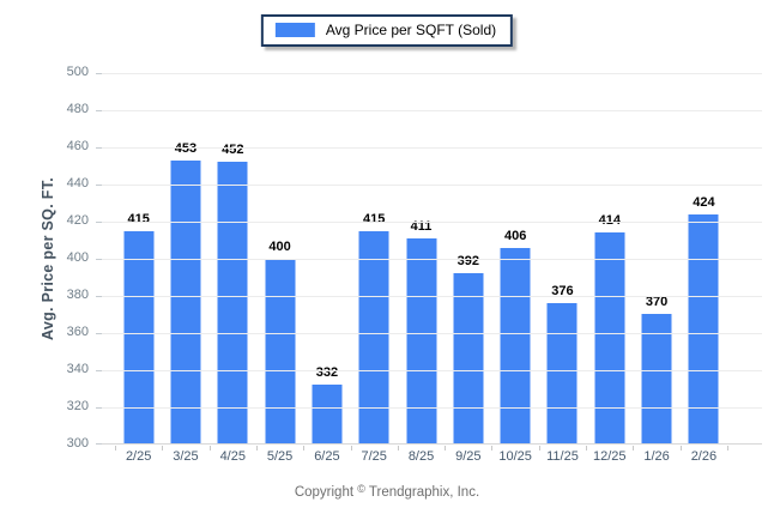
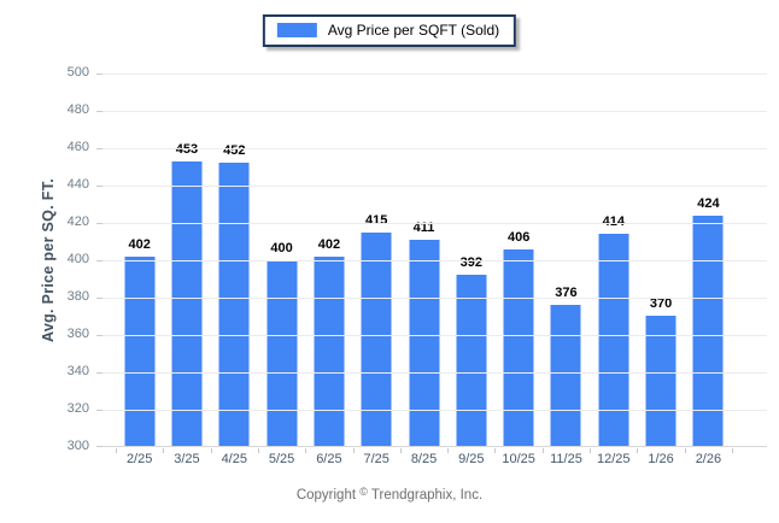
2/25: 415 -> 402
6/25: 332 -> 402
